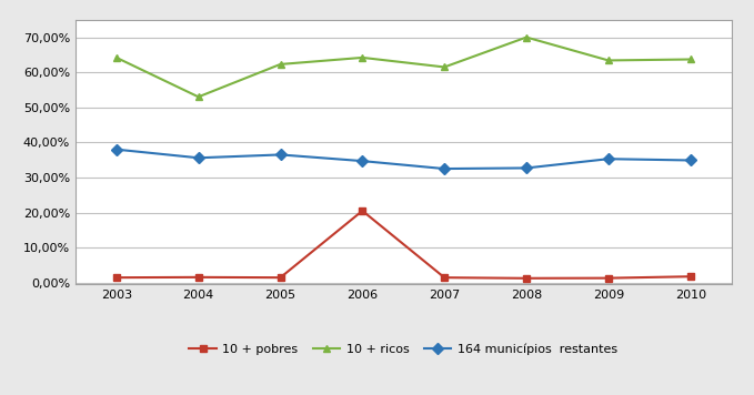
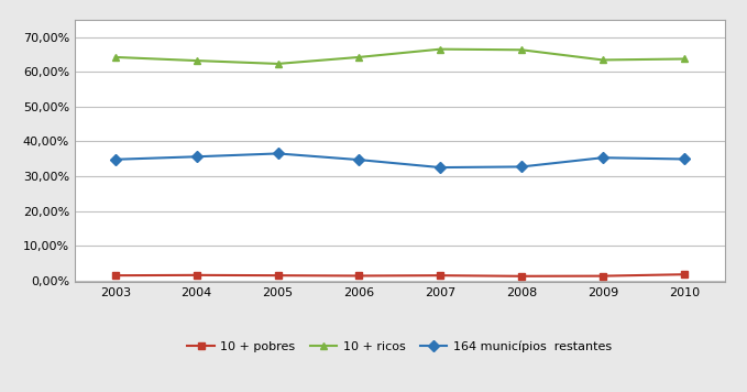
164 municípios restantes/2003: 38,0% -> 34,8%
10 + ricos/2004: 53,0% -> 63,2%
10 + pobres/2006: 20,5% -> 1,3%
10 + ricos/2007: 61,5% -> 66,5%
10 + ricos/2008: 70,0% -> 66,3%
